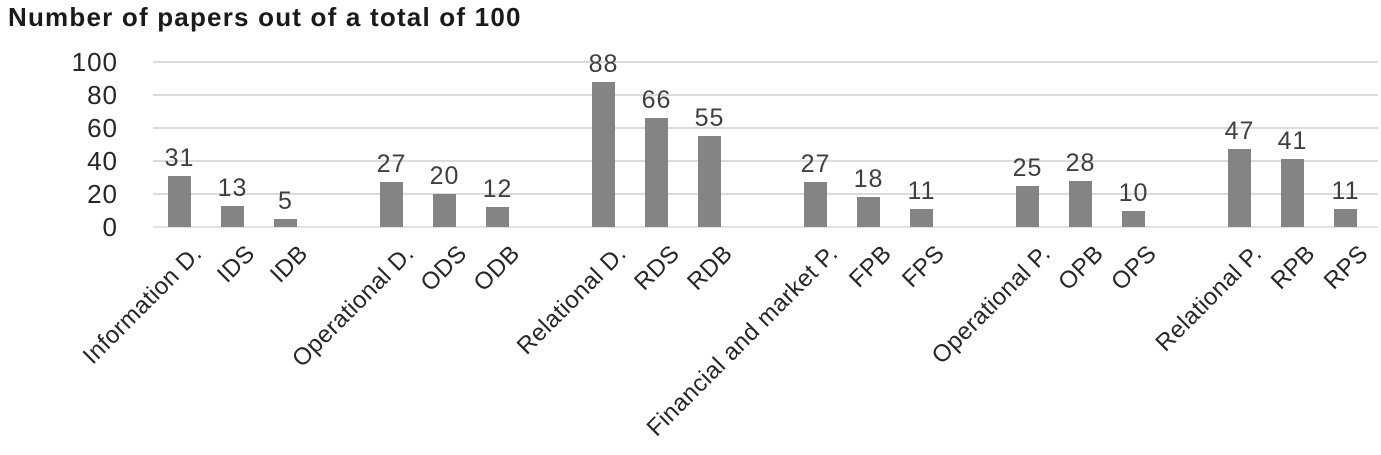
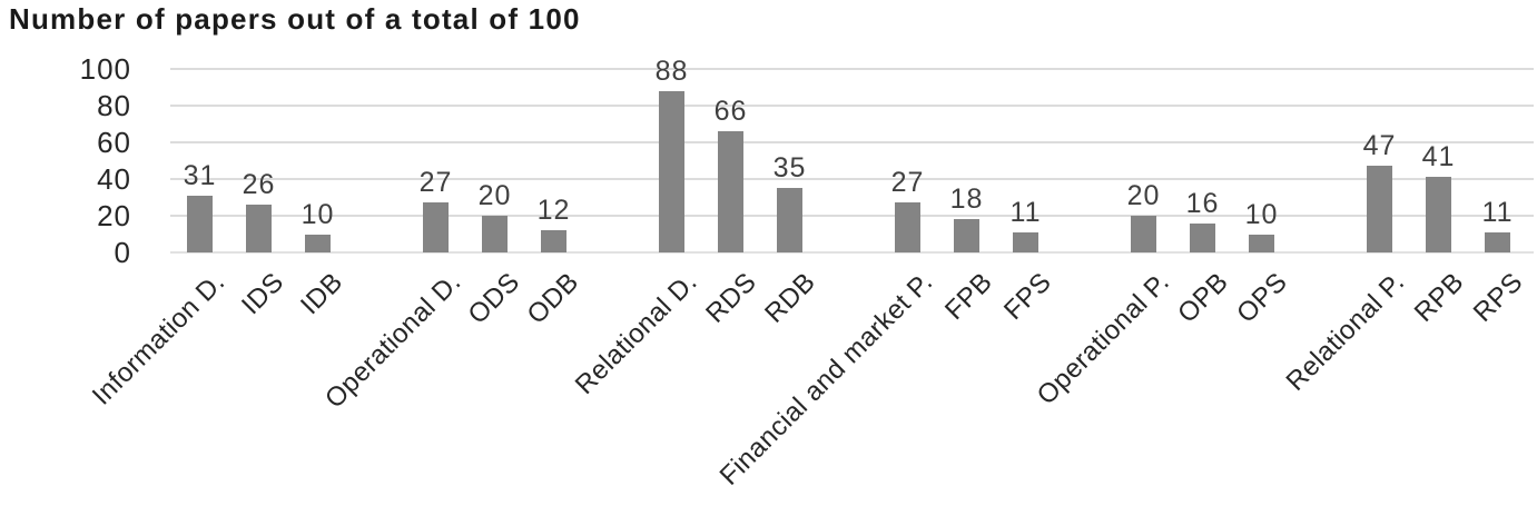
IDS: 13 -> 26
IDB: 5 -> 10
RDB: 55 -> 35
Operational P.: 25 -> 20
OPB: 28 -> 16
